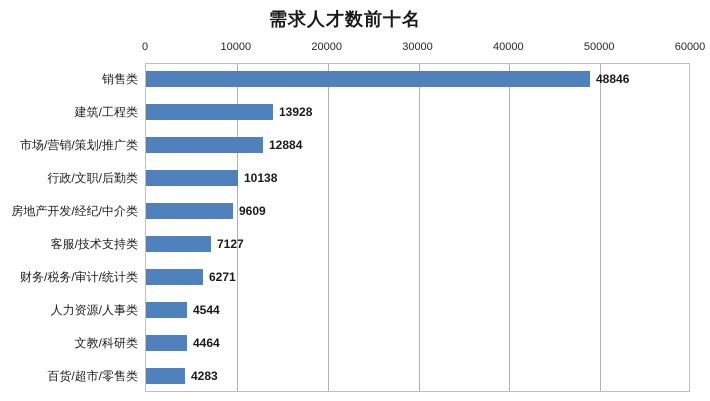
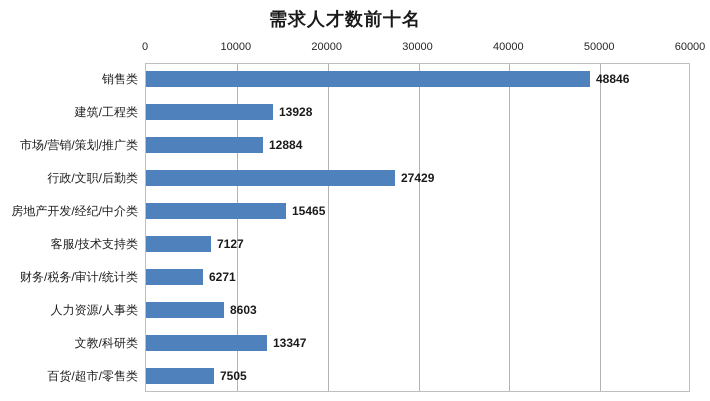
行政/文职/后勤类: 10138 -> 27429
房地产开发/经纪/中介类: 9609 -> 15465
人力资源/人事类: 4544 -> 8603
文教/科研类: 4464 -> 13347
百货/超市/零售类: 4283 -> 7505
